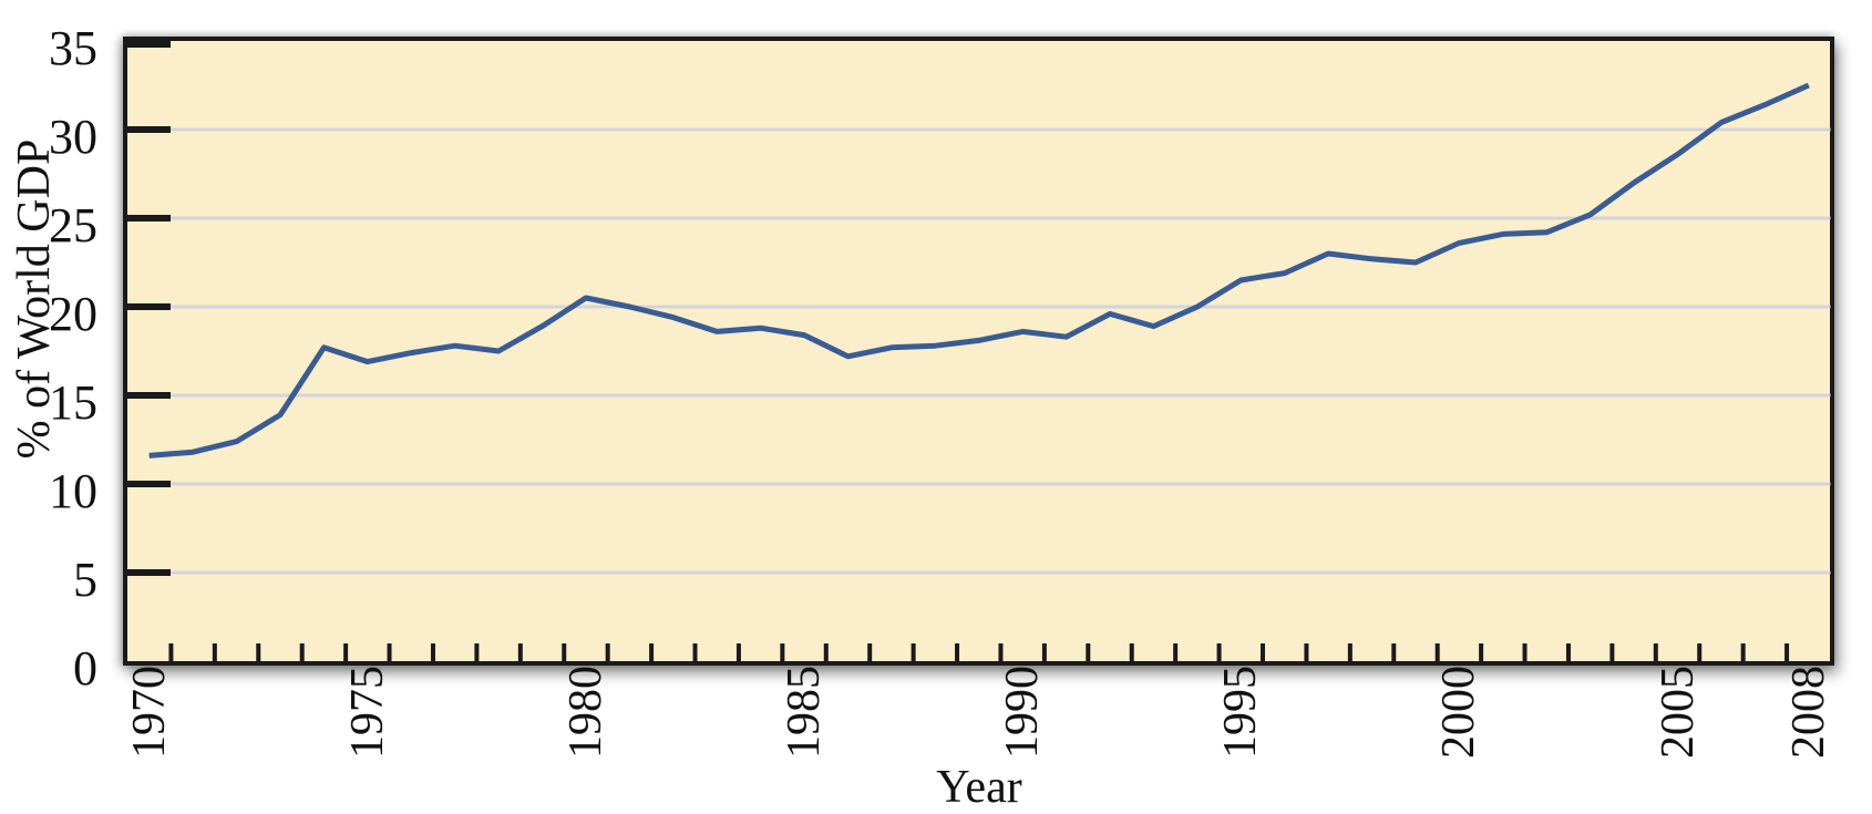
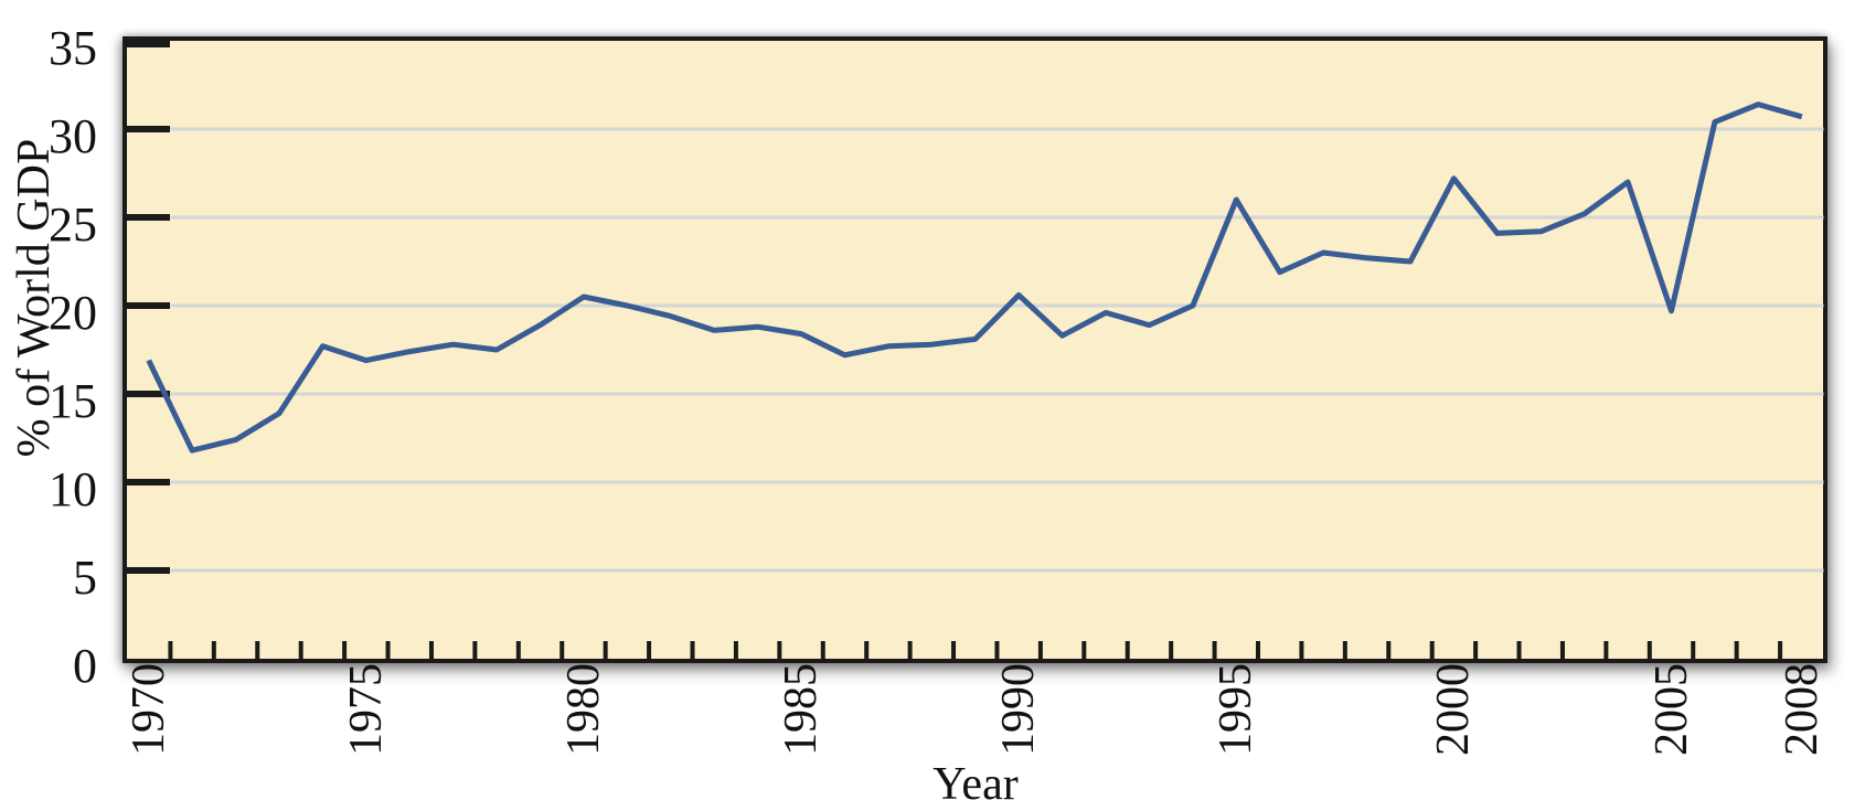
1970: 11.6 -> 16.9
1990: 18.6 -> 20.6
1995: 21.5 -> 26.0
2000: 23.6 -> 27.2
2005: 28.6 -> 19.7
2008: 32.5 -> 30.7
